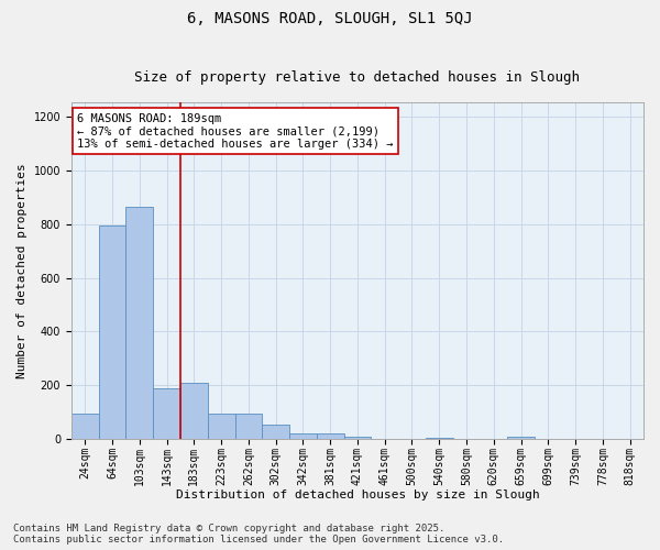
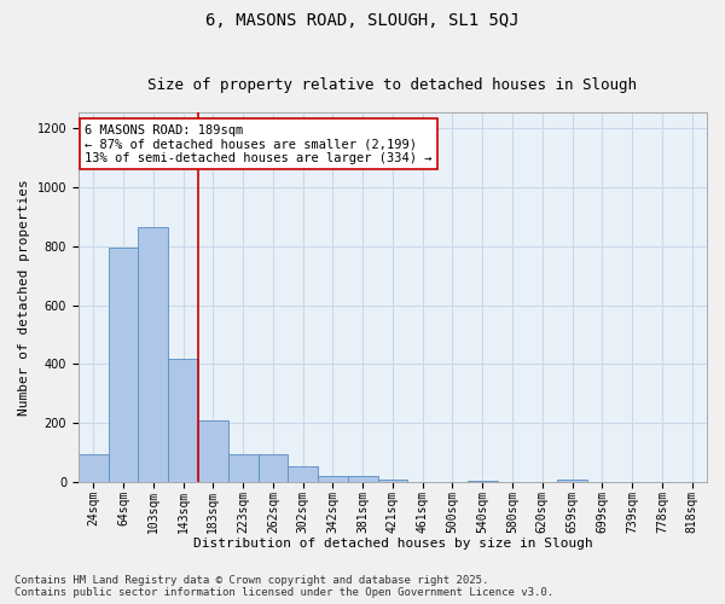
143sqm: 190 -> 420
